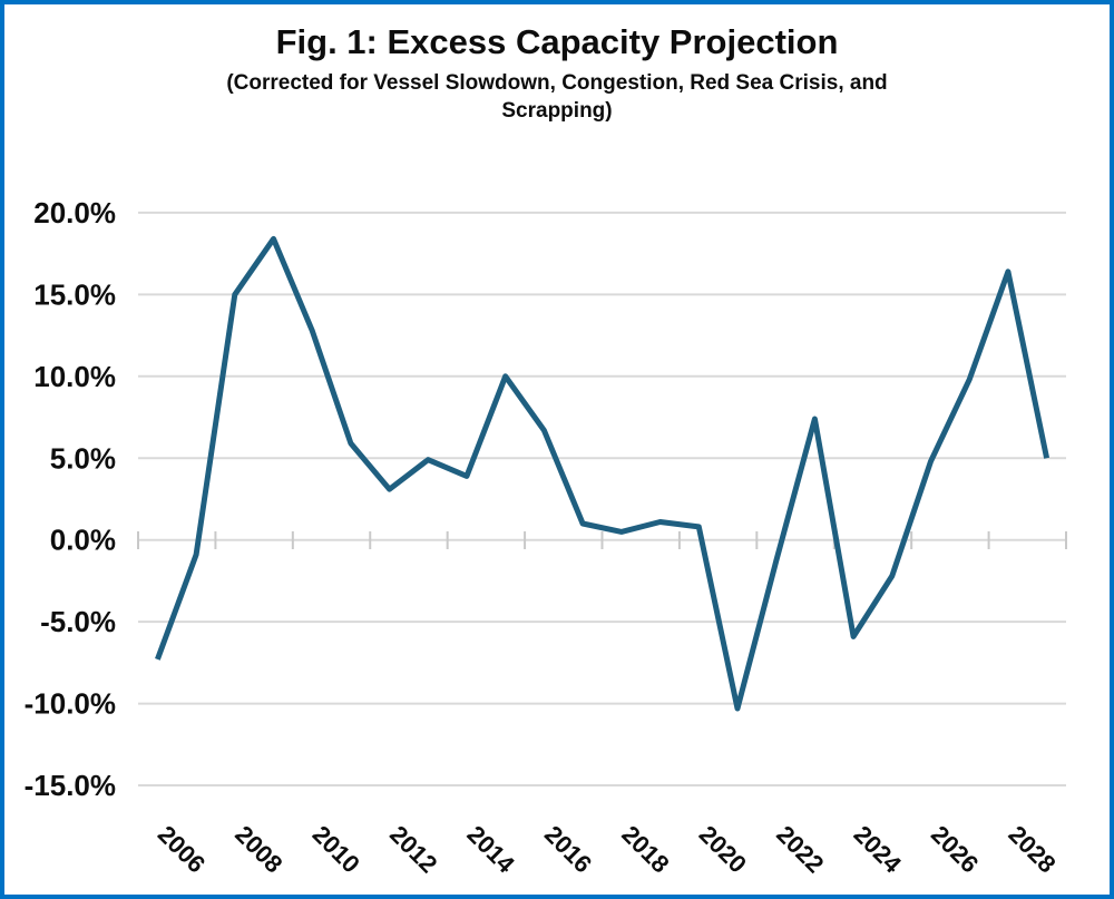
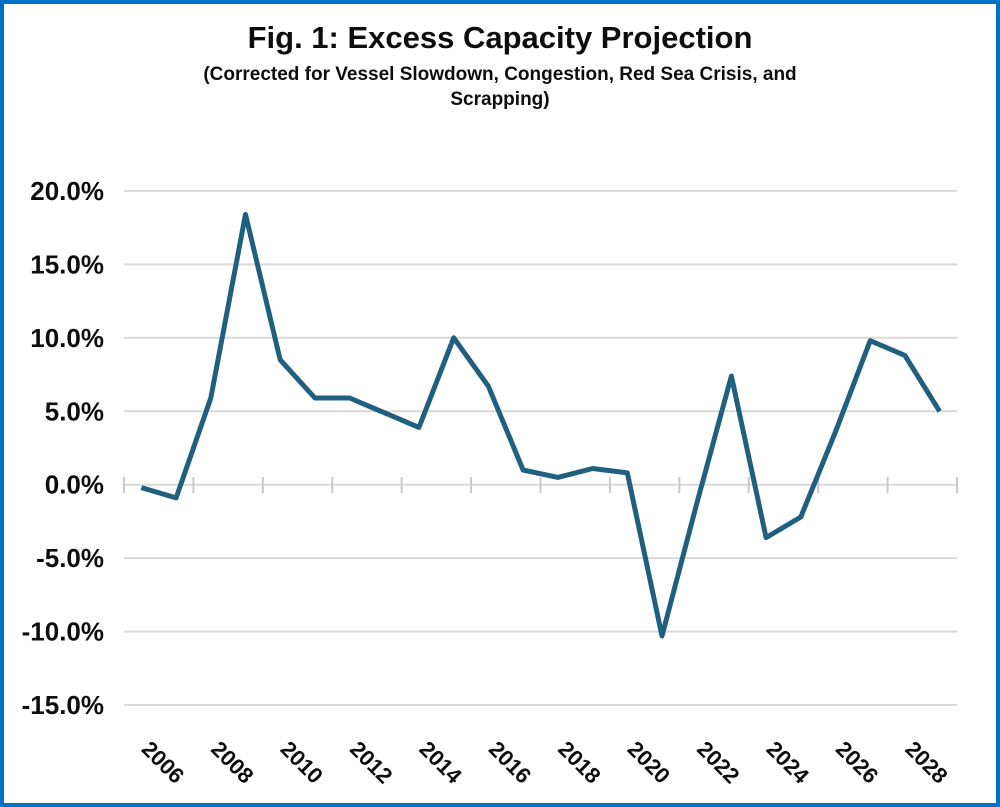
2006: -7.3% -> -0.2%
2008: 15.0% -> 5.9%
2010: 12.8% -> 8.5%
2012: 3.1% -> 5.9%
2024: -5.9% -> -3.6%
2026: 4.8% -> 3.6%
2028: 16.4% -> 8.8%
